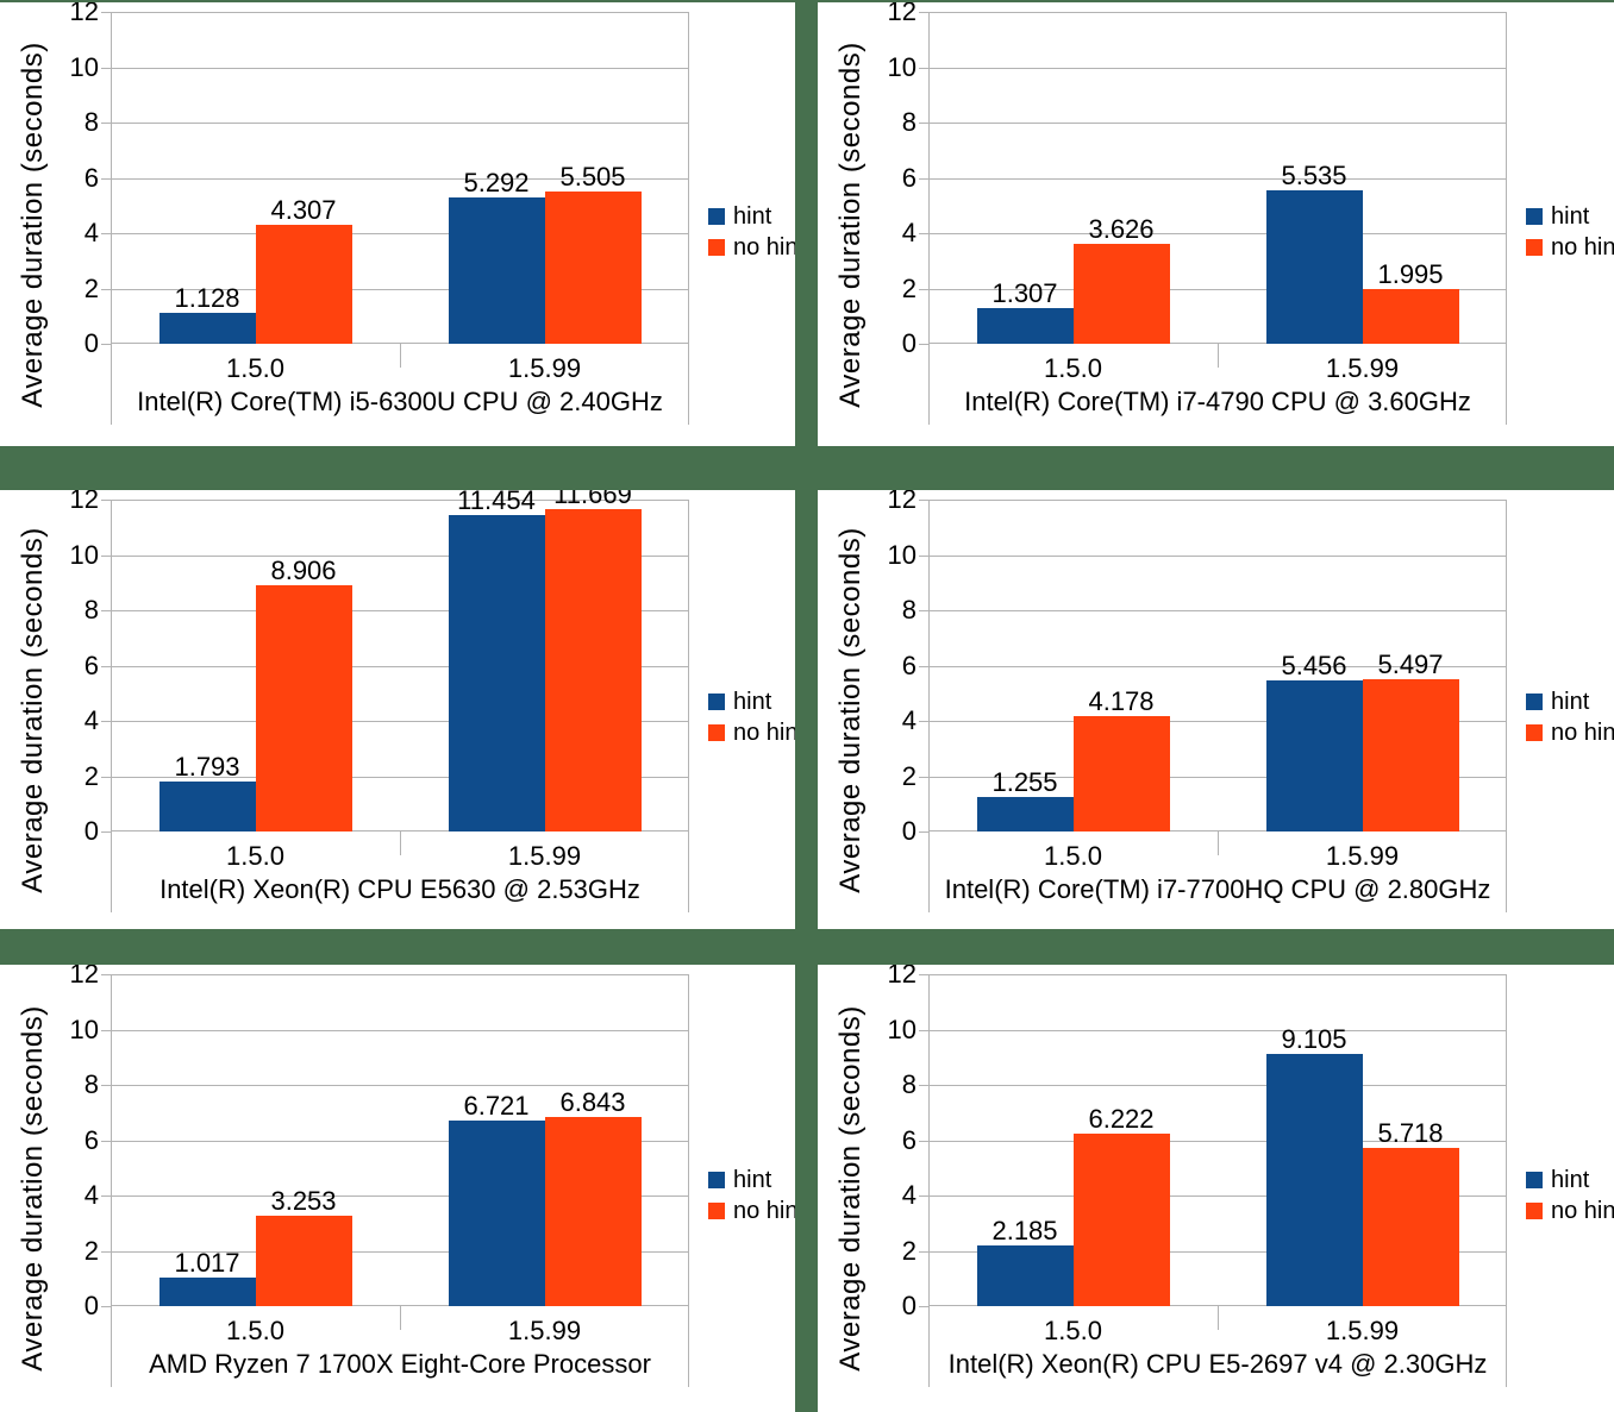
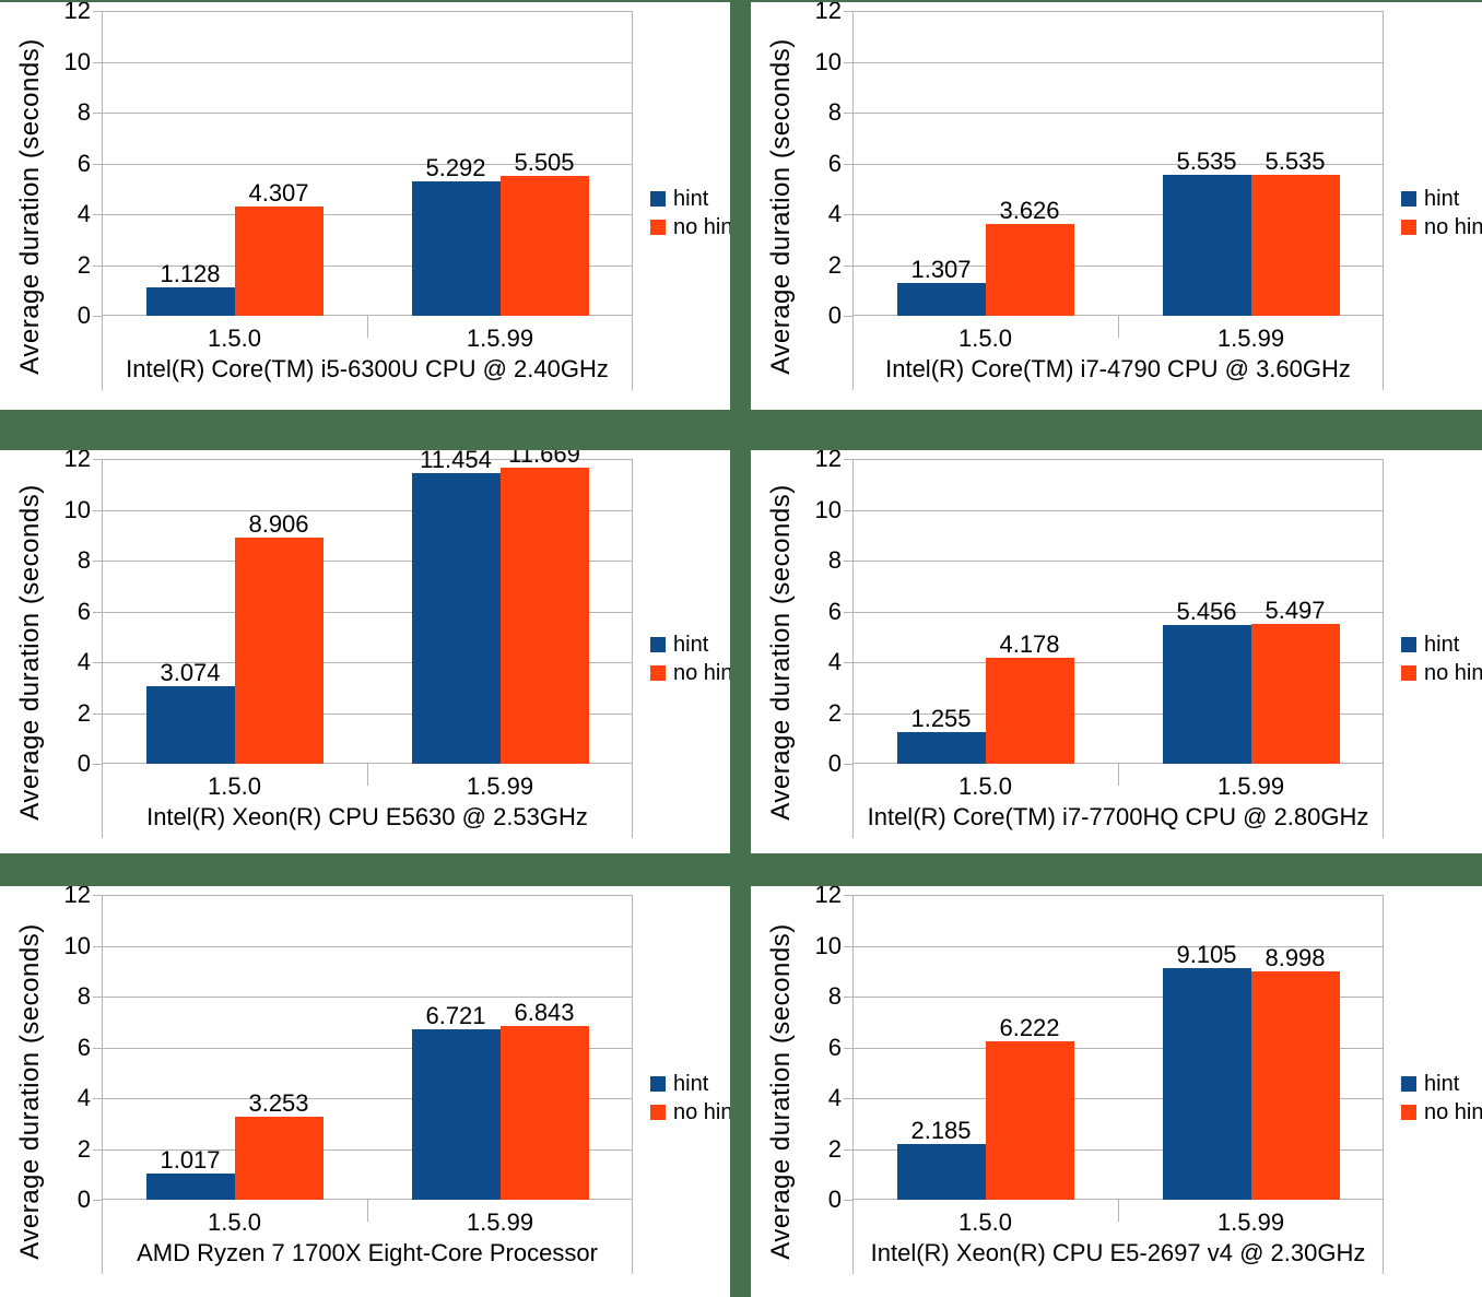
Intel(R) Core(TM) i7-4790 CPU @ 3.60GHz/no hint/1.5.99: 1.995 -> 5.535
Intel(R) Xeon(R) CPU E5630 @ 2.53GHz/hint/1.5.0: 1.793 -> 3.074
Intel(R) Xeon(R) CPU E5-2697 v4 @ 2.30GHz/no hint/1.5.99: 5.718 -> 8.998
